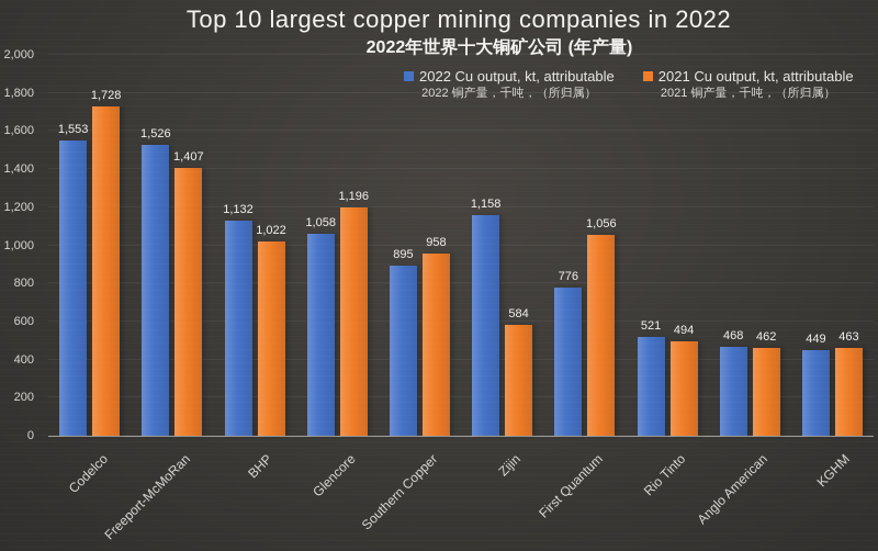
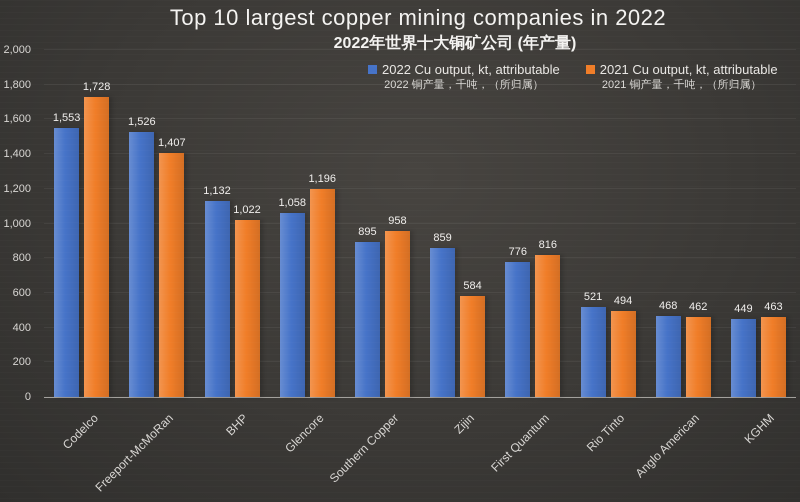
2022 Cu output, kt, attributable/Zijin: 1,158 -> 859
2021 Cu output, kt, attributable/First Quantum: 1,056 -> 816
